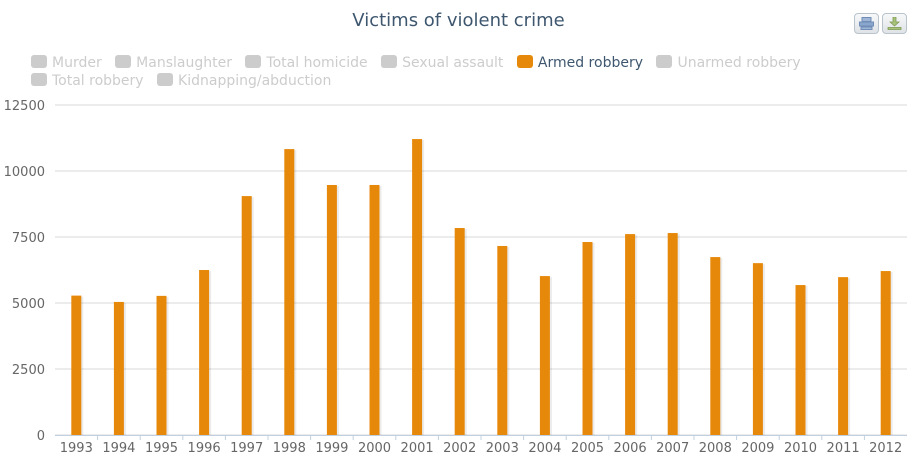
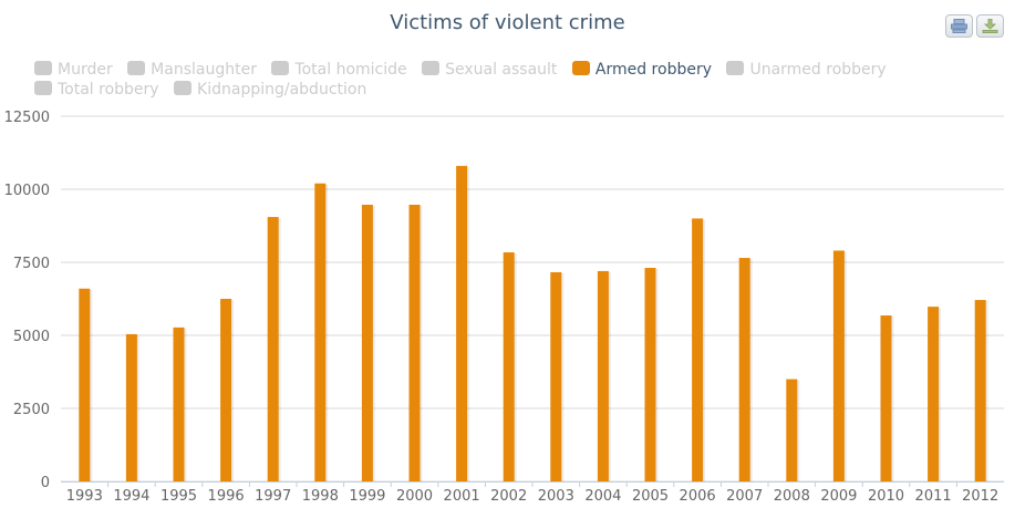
1993: 5300 -> 6600
1998: 10800 -> 10200
2001: 11200 -> 10800
2004: 6000 -> 7200
2006: 7600 -> 9000
2008: 6700 -> 3500
2009: 6500 -> 7900
